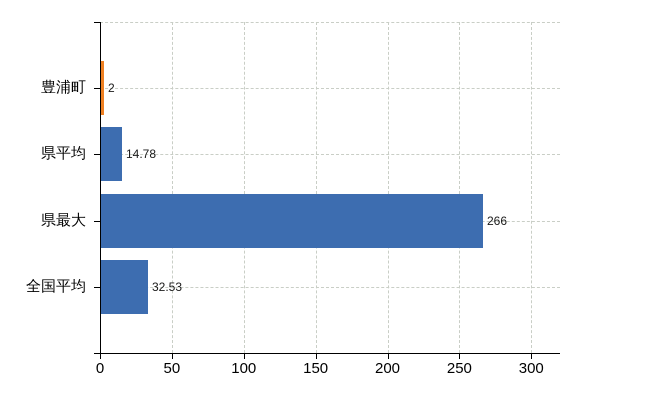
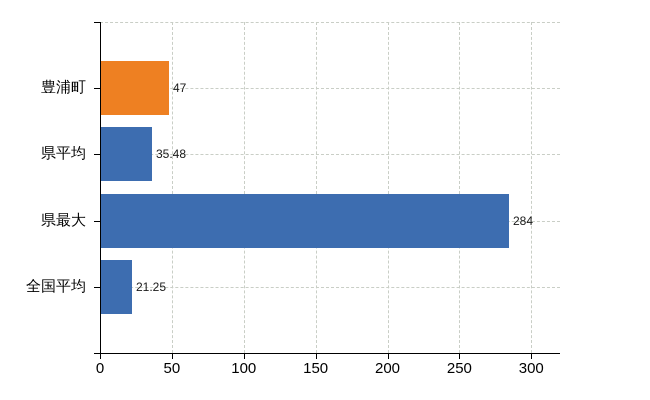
豊浦町: 2 -> 47
県平均: 14.78 -> 35.48
県最大: 266 -> 284
全国平均: 32.53 -> 21.25
